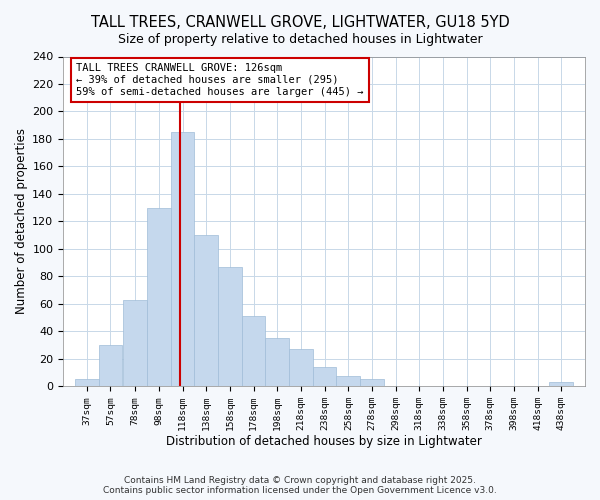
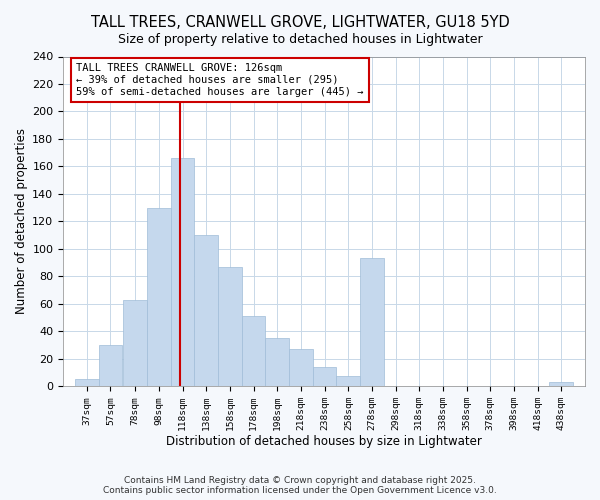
118sqm: 185 -> 166
278sqm: 5 -> 93
